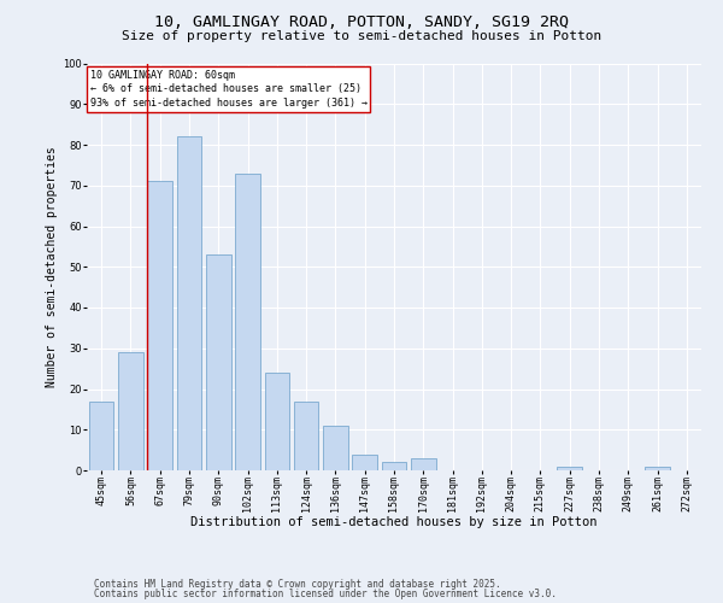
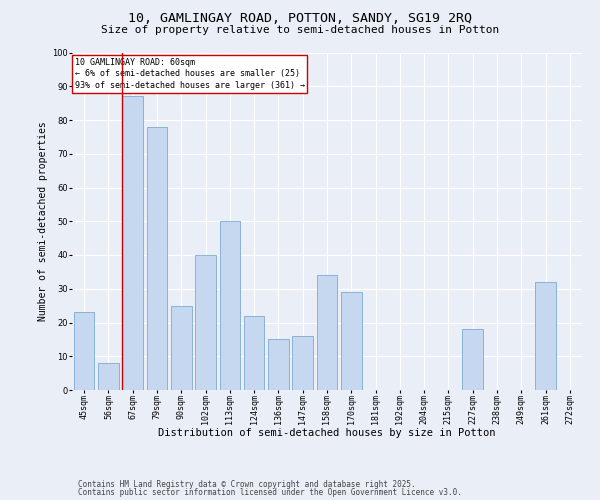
45sqm: 17 -> 23
56sqm: 29 -> 8
67sqm: 71 -> 87
79sqm: 82 -> 78
90sqm: 53 -> 25
102sqm: 73 -> 40
113sqm: 24 -> 50
124sqm: 17 -> 22
136sqm: 11 -> 15
147sqm: 4 -> 16
158sqm: 2 -> 34
170sqm: 3 -> 29
227sqm: 1 -> 18
261sqm: 1 -> 32
